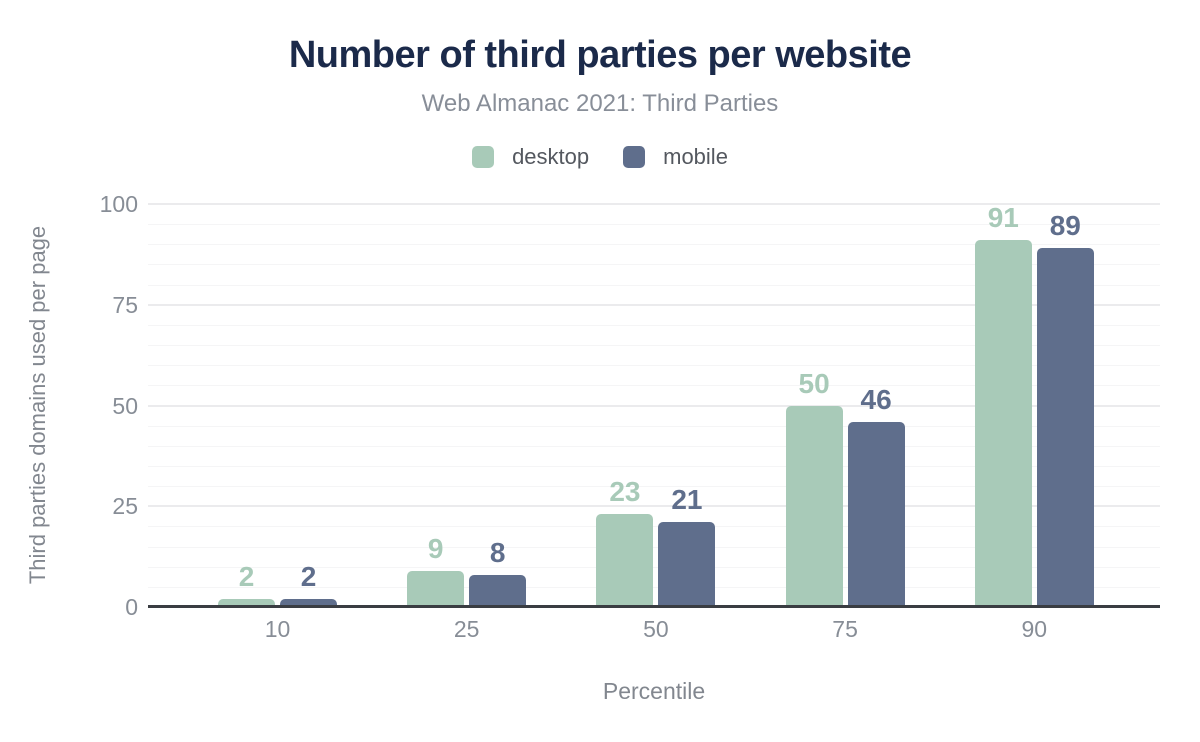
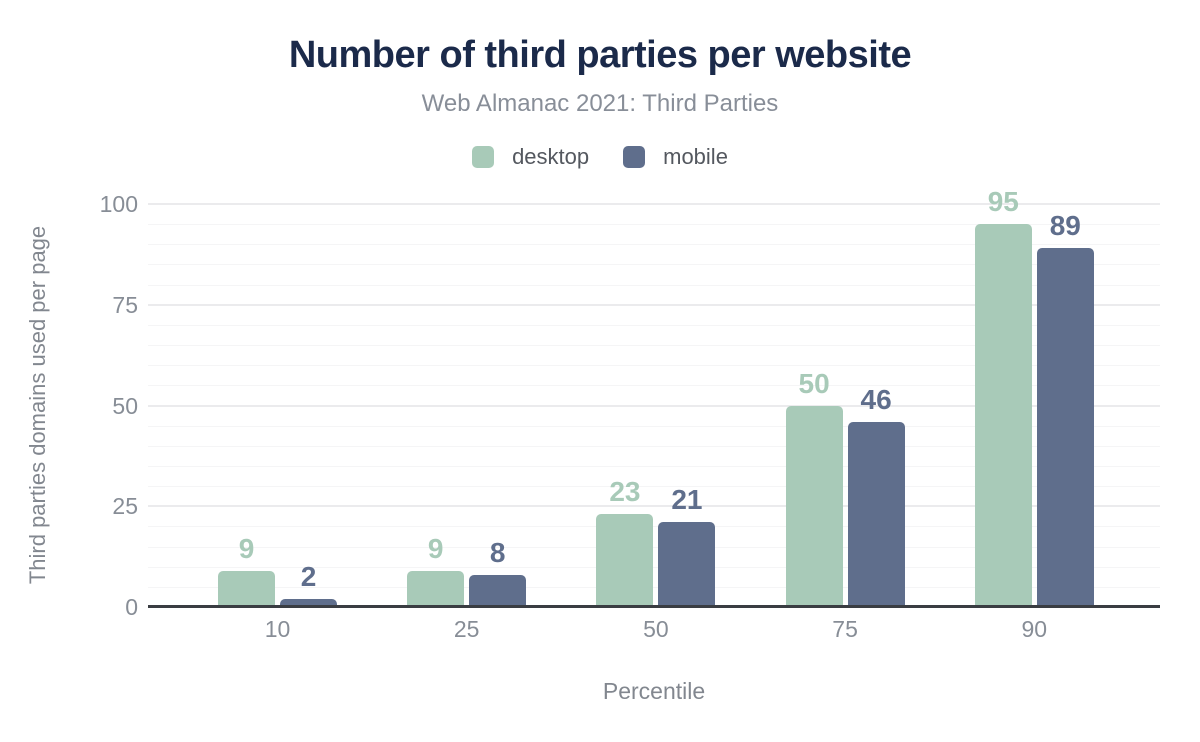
desktop/10: 2 -> 9
desktop/90: 91 -> 95
